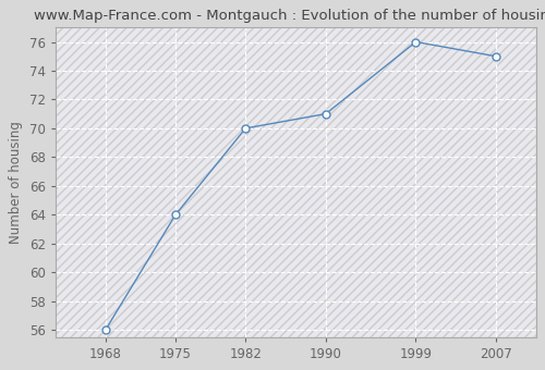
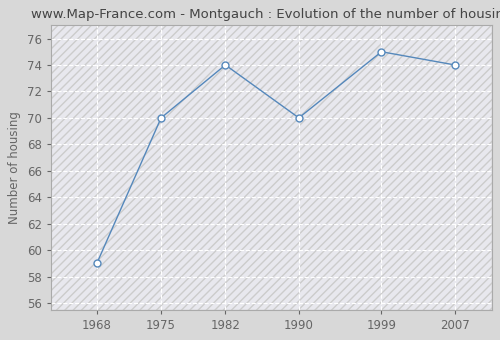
1968: 56 -> 59
1975: 64 -> 70
1982: 70 -> 74
1990: 71 -> 70
1999: 76 -> 75
2007: 75 -> 74
